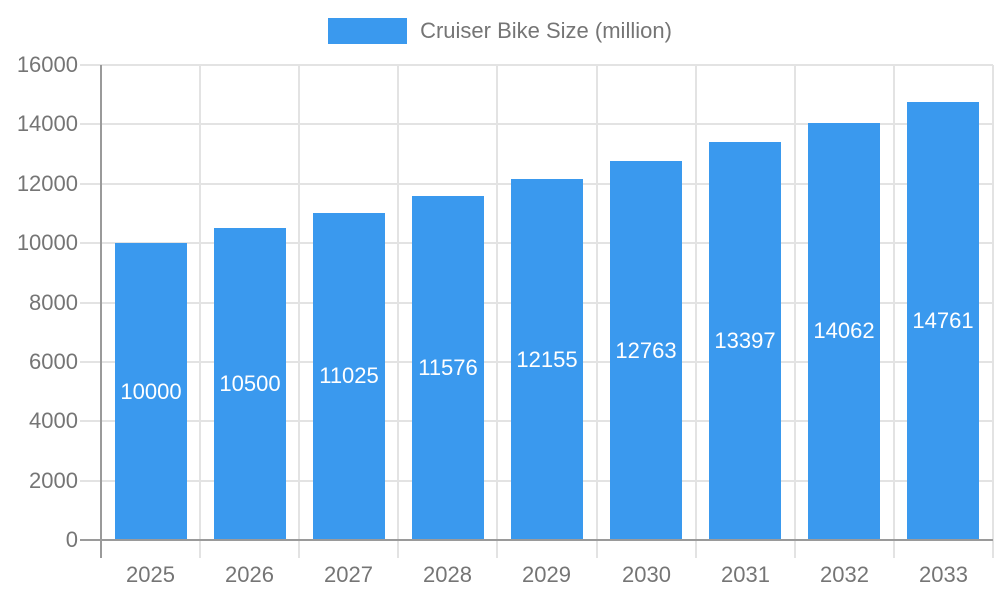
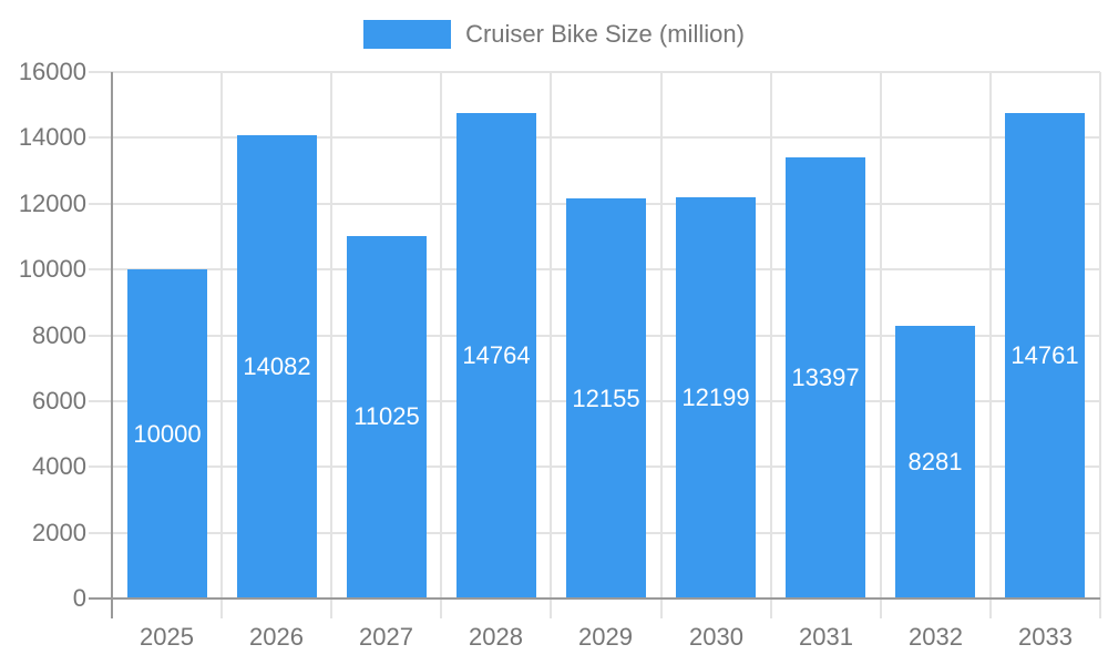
2026: 10500 -> 14082
2028: 11576 -> 14764
2030: 12763 -> 12199
2032: 14062 -> 8281
